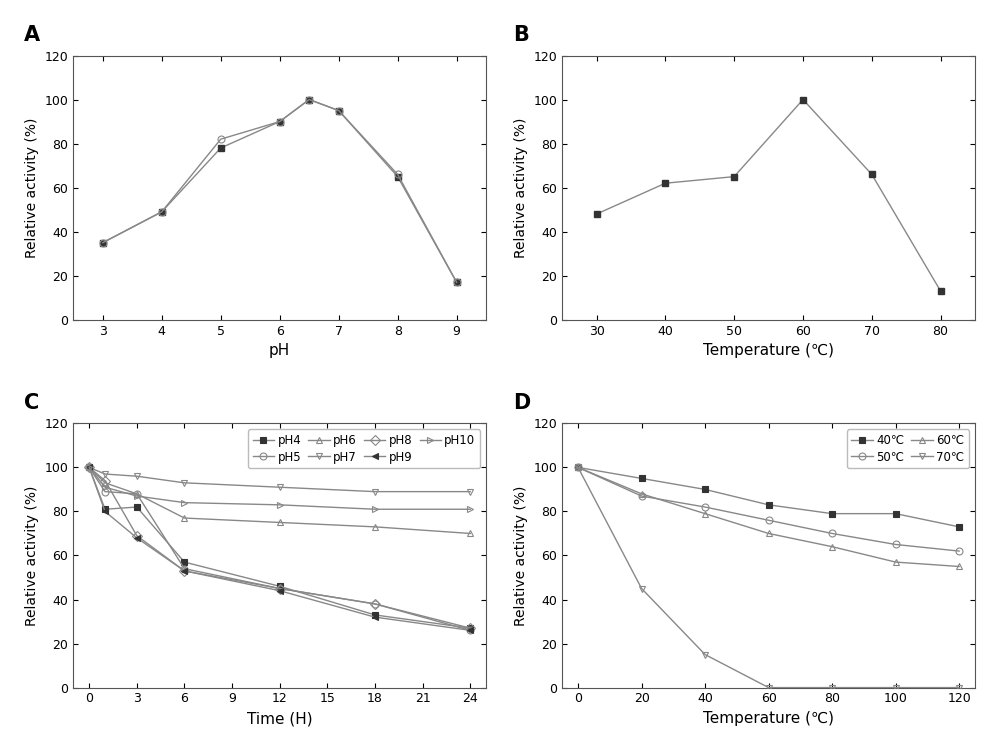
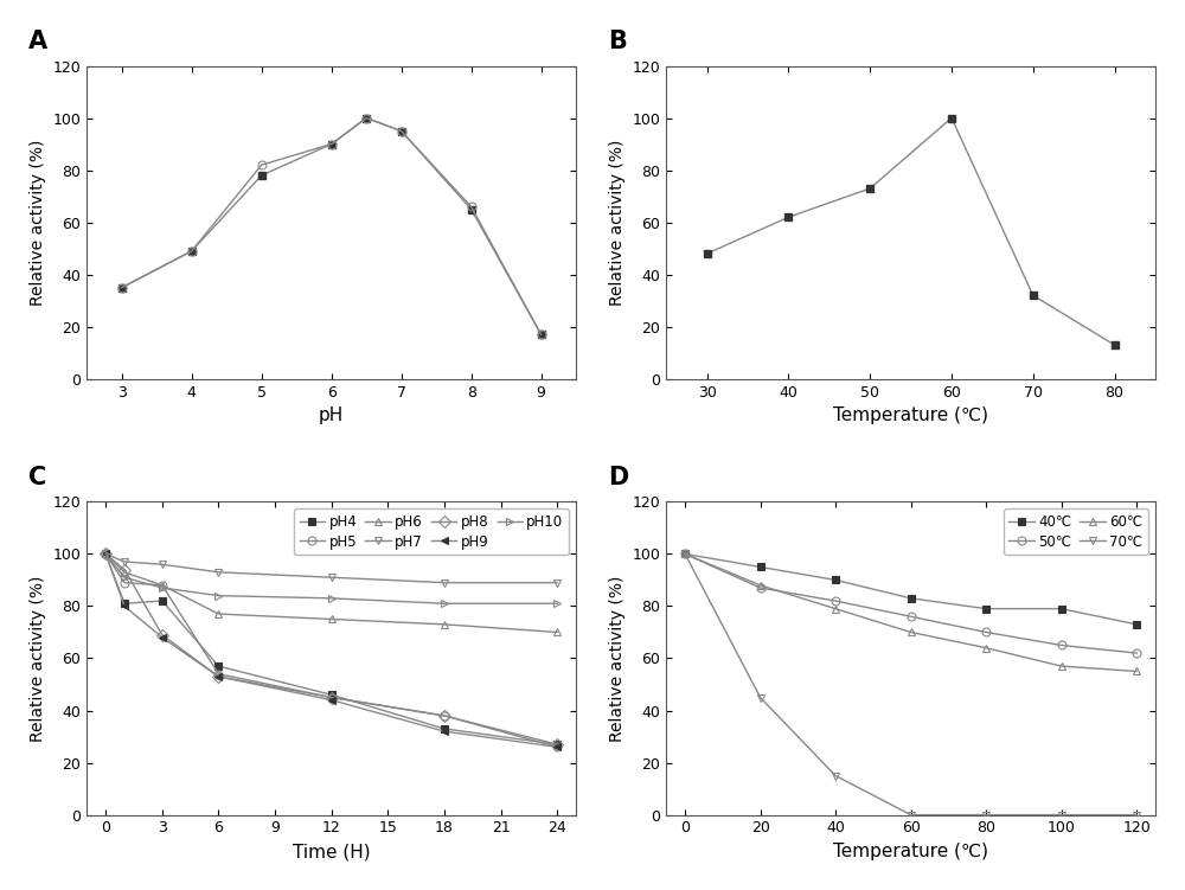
50: 65 -> 73
70: 66 -> 32
